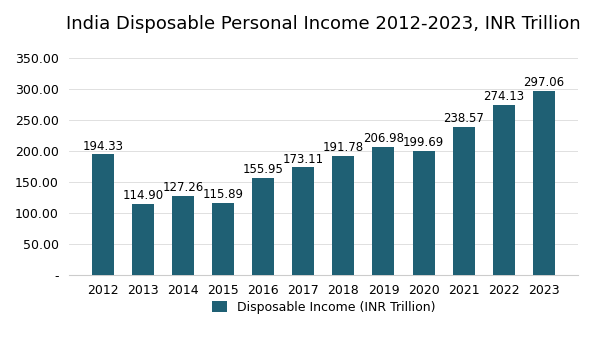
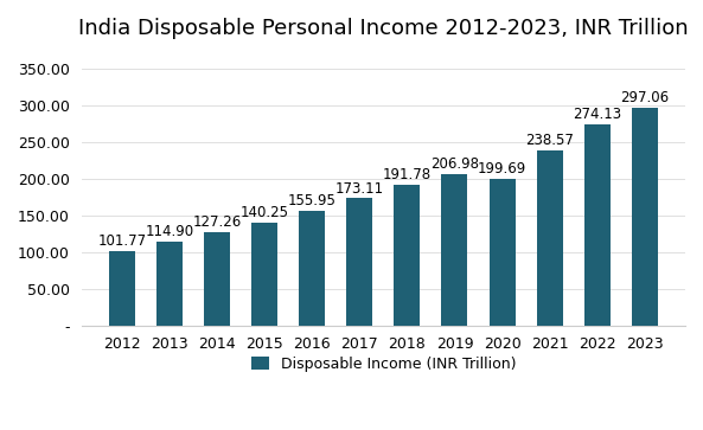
2012: 194.33 -> 101.77
2015: 115.89 -> 140.25
